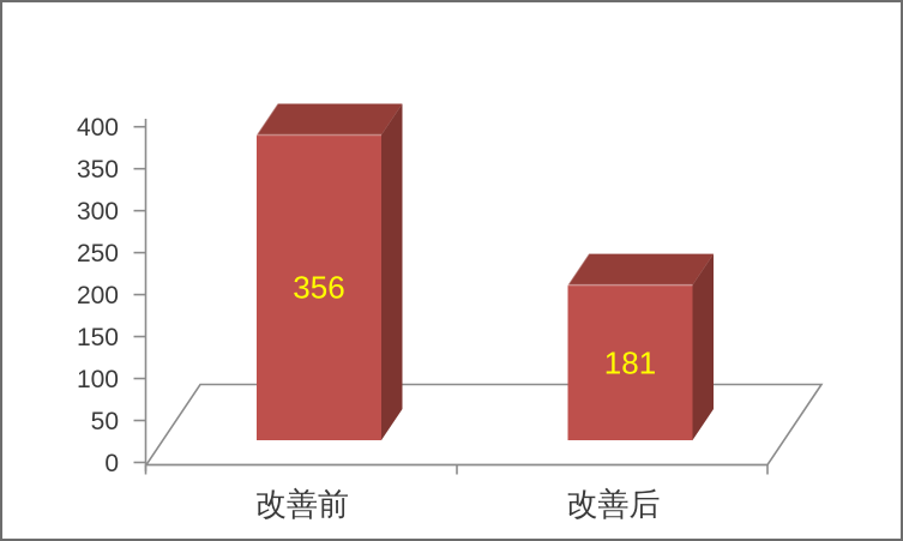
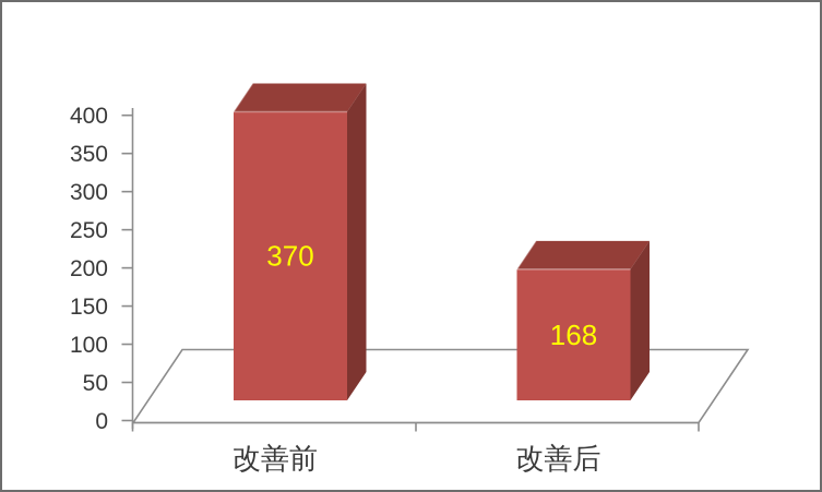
改善前: 356 -> 370
改善后: 181 -> 168
